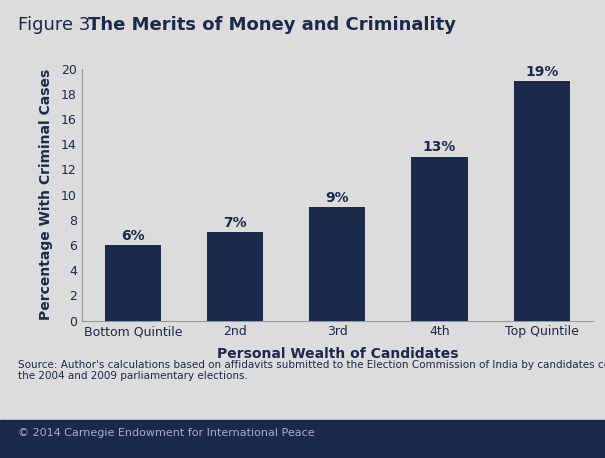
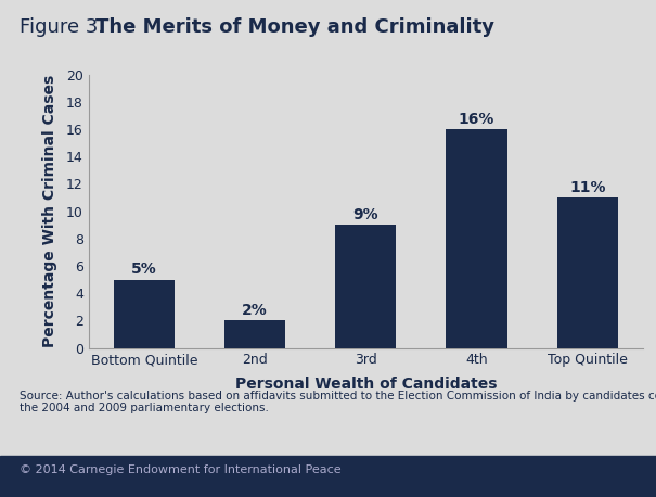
Bottom Quintile: 6% -> 5%
2nd: 7% -> 2%
4th: 13% -> 16%
Top Quintile: 19% -> 11%
